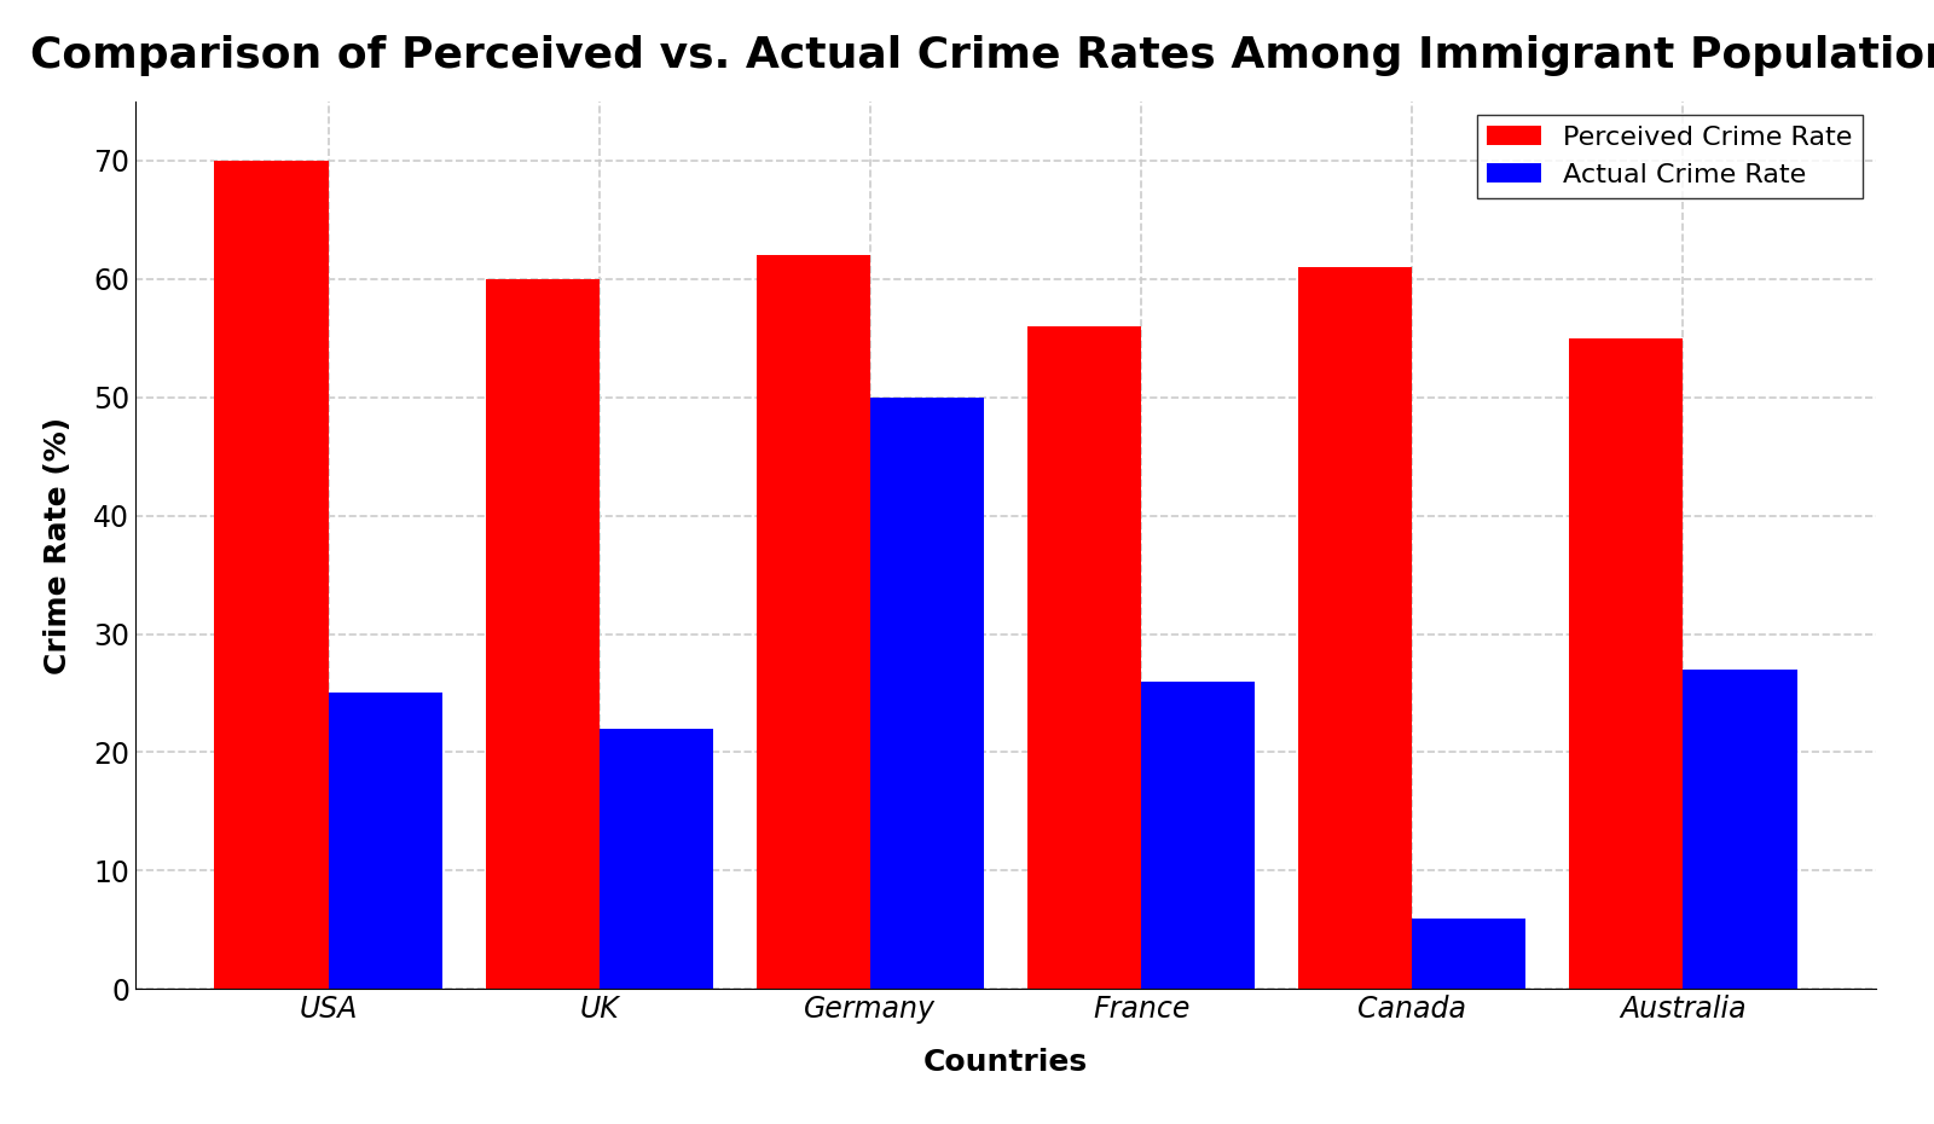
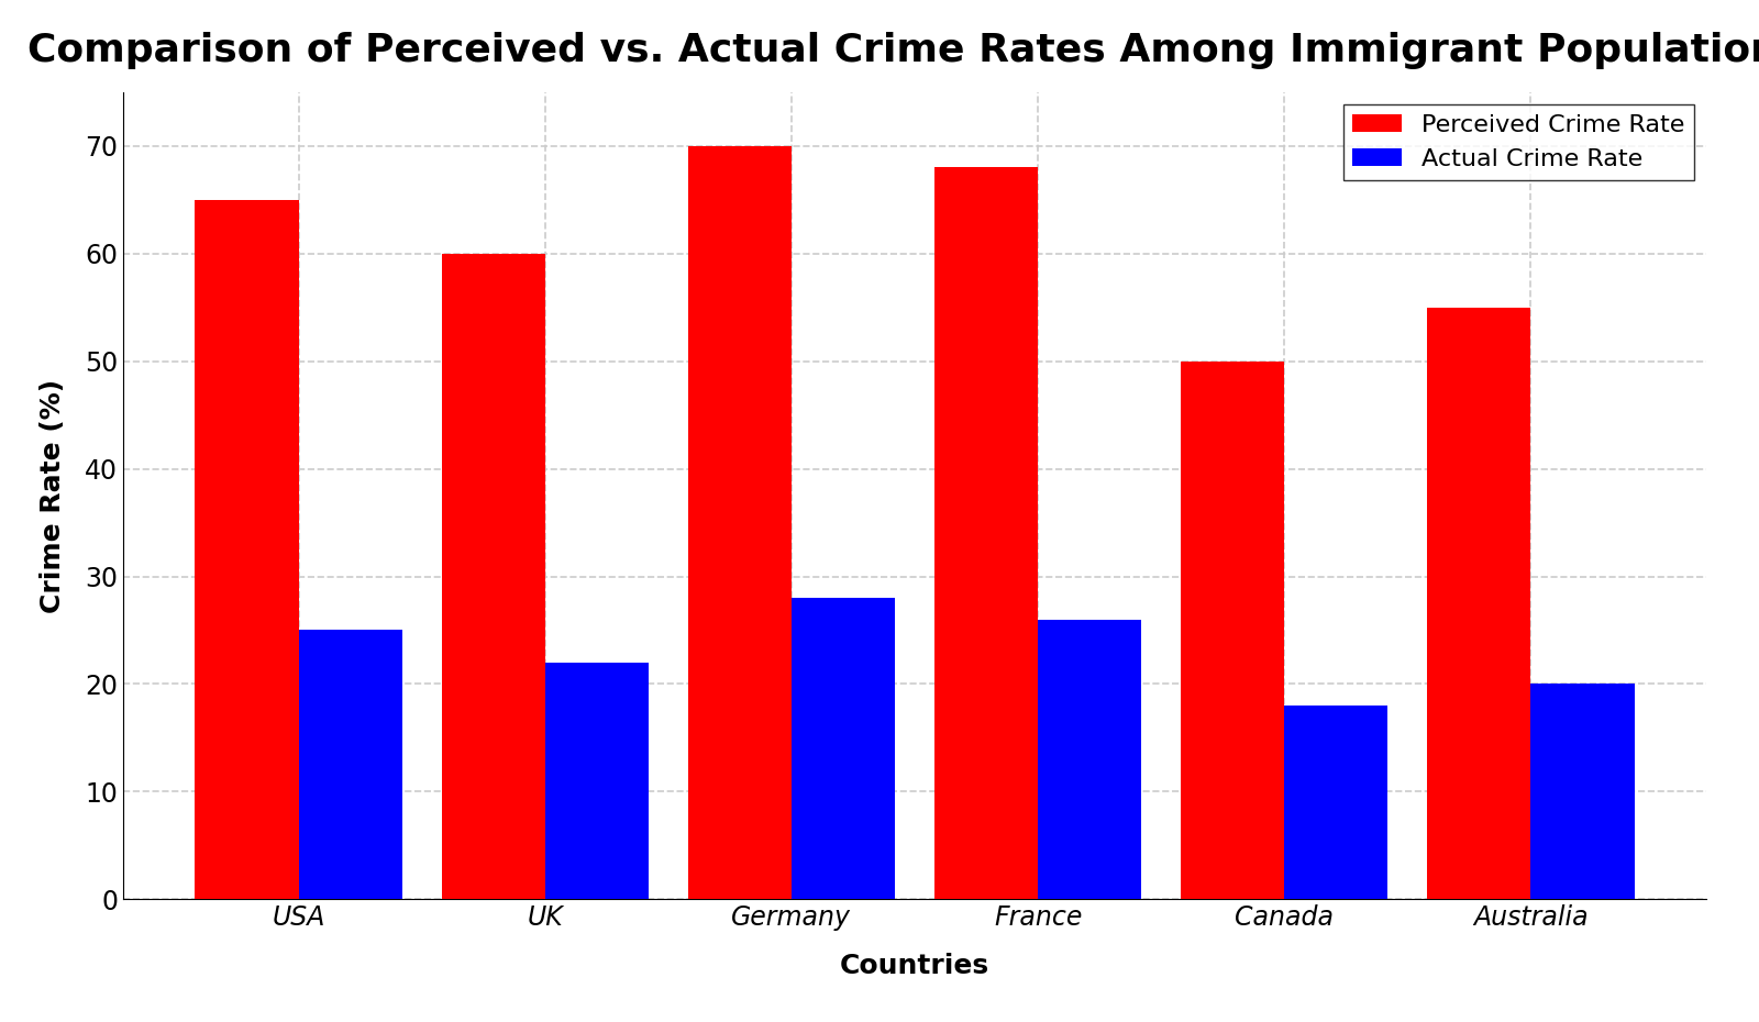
Perceived Crime Rate/USA: 70 -> 65
Perceived Crime Rate/Germany: 62 -> 70
Actual Crime Rate/Germany: 50 -> 28
Perceived Crime Rate/France: 56 -> 68
Perceived Crime Rate/Canada: 61 -> 50
Actual Crime Rate/Canada: 6 -> 18
Actual Crime Rate/Australia: 27 -> 20
